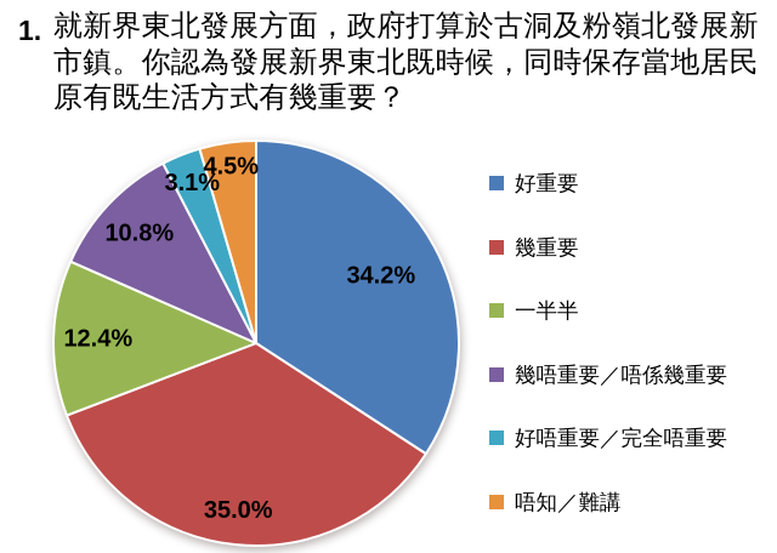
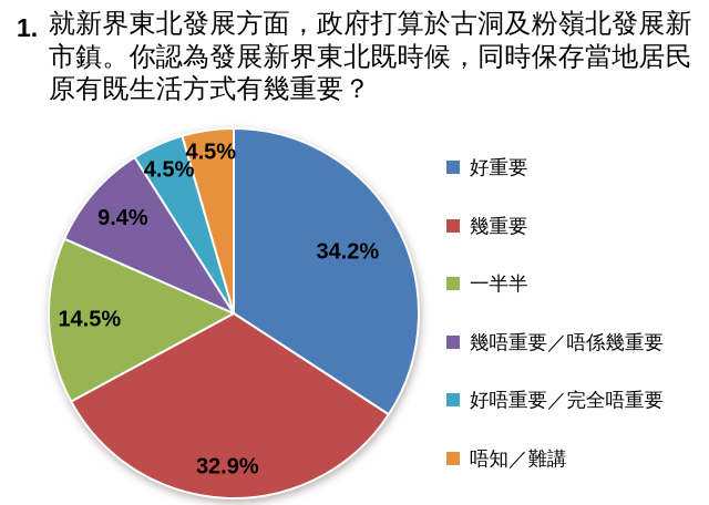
幾重要: 35.0% -> 32.9%
一半半: 12.4% -> 14.5%
幾唔重要／唔係幾重要: 10.8% -> 9.4%
好唔重要／完全唔重要: 3.1% -> 4.5%
